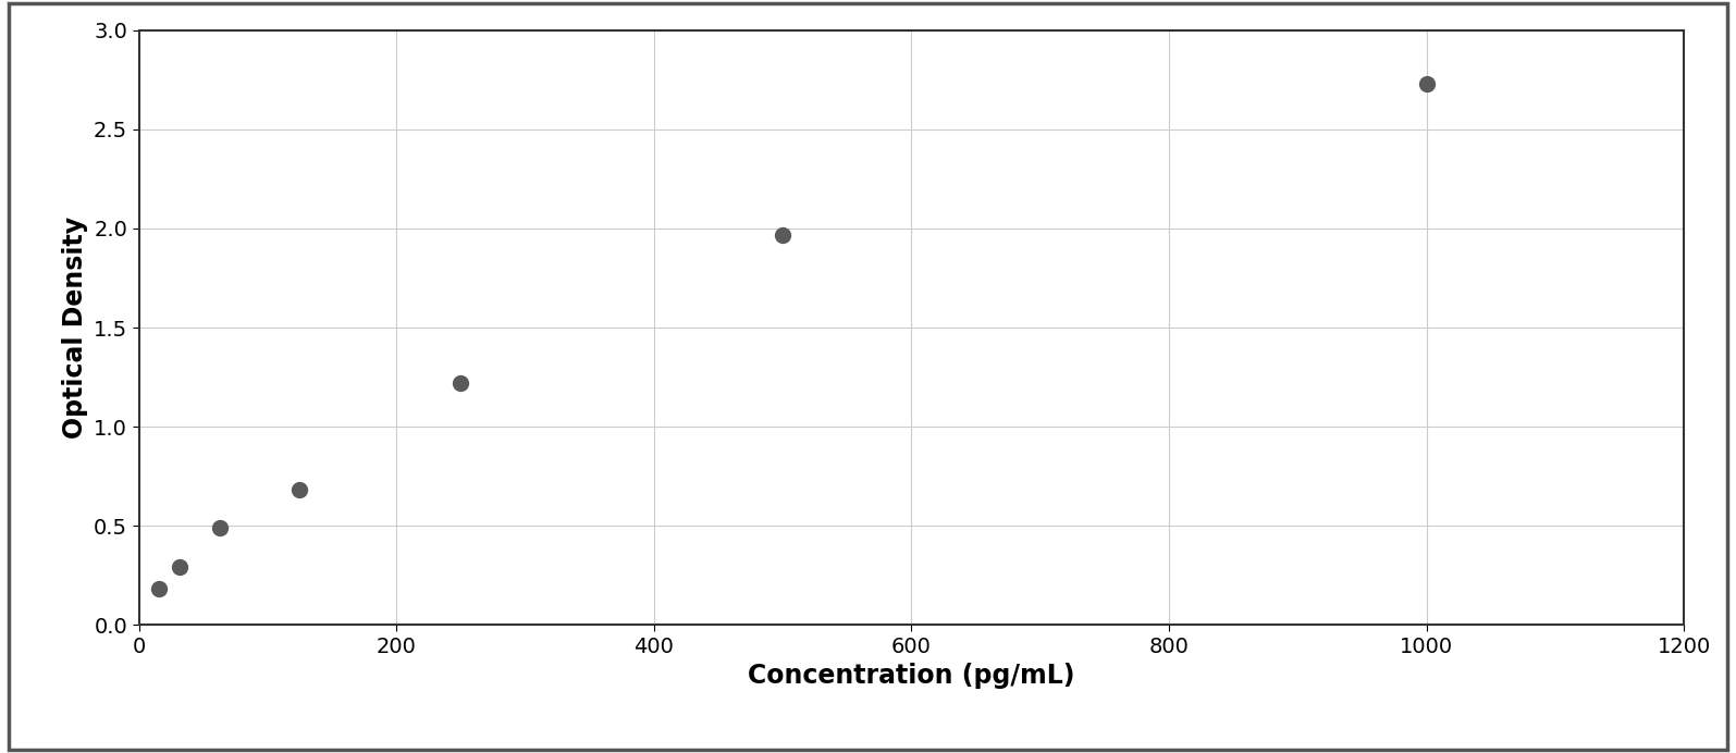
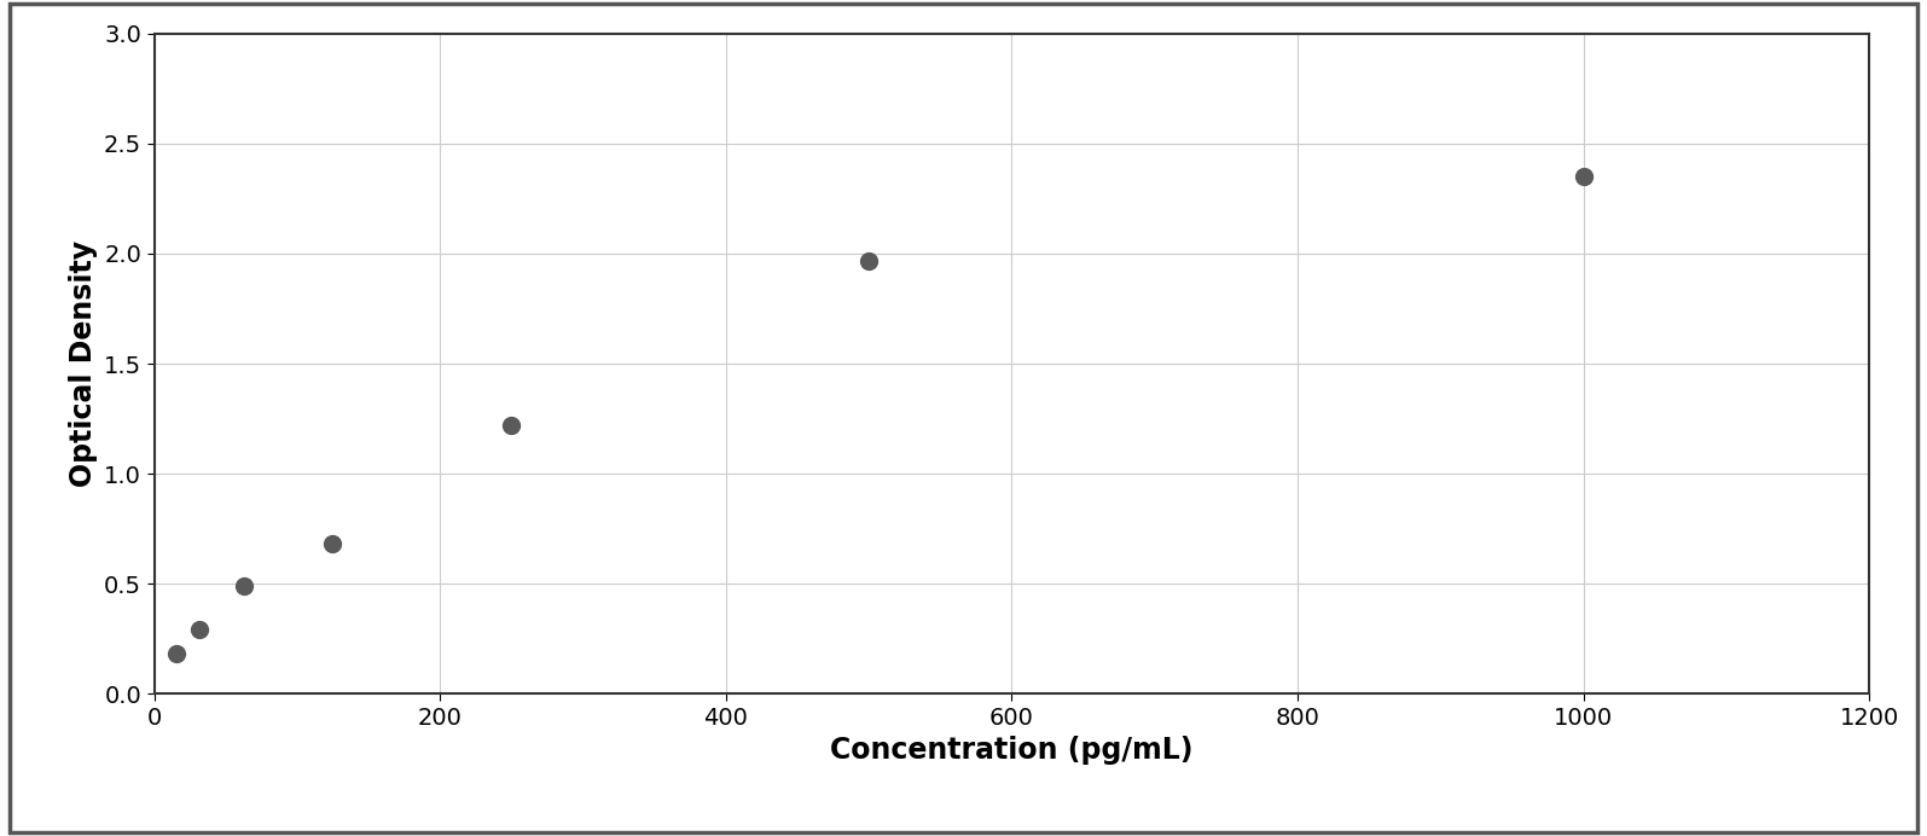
1000: 2.73 -> 2.35
